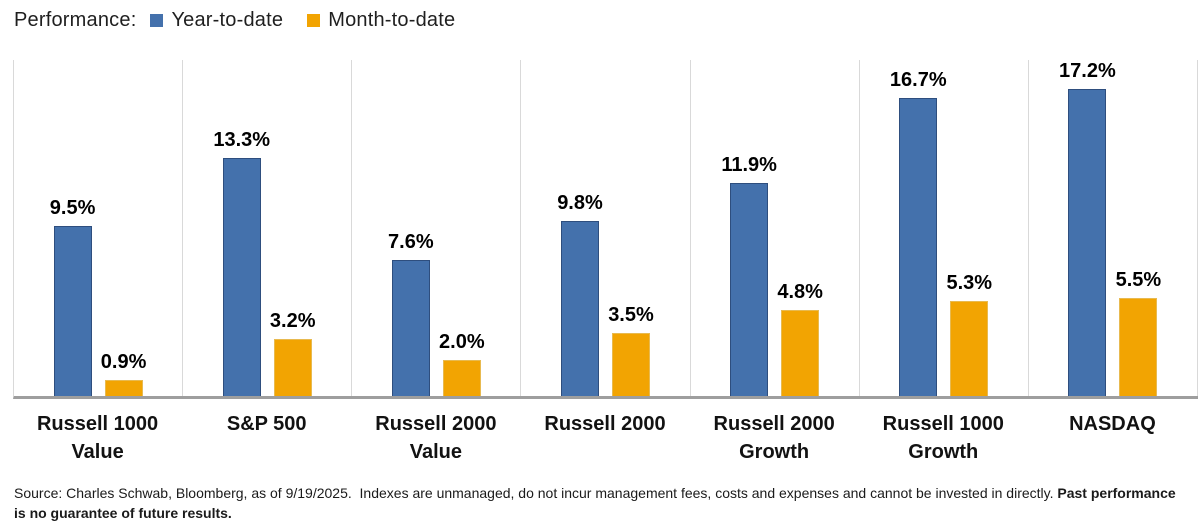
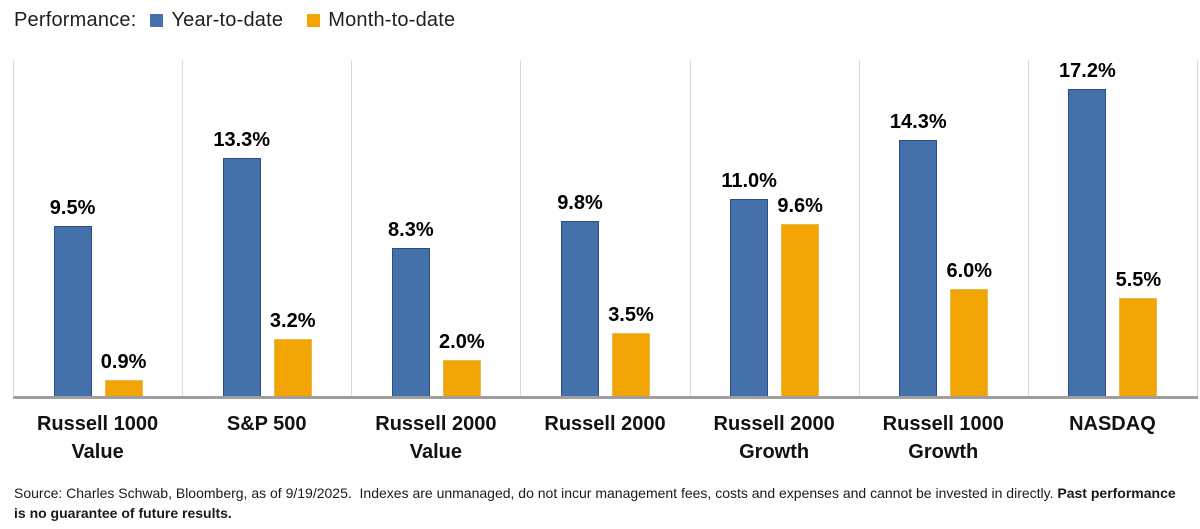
Year-to-date/Russell 2000 Value: 7.6% -> 8.3%
Year-to-date/Russell 2000 Growth: 11.9% -> 11.0%
Month-to-date/Russell 2000 Growth: 4.8% -> 9.6%
Year-to-date/Russell 1000 Growth: 16.7% -> 14.3%
Month-to-date/Russell 1000 Growth: 5.3% -> 6.0%
